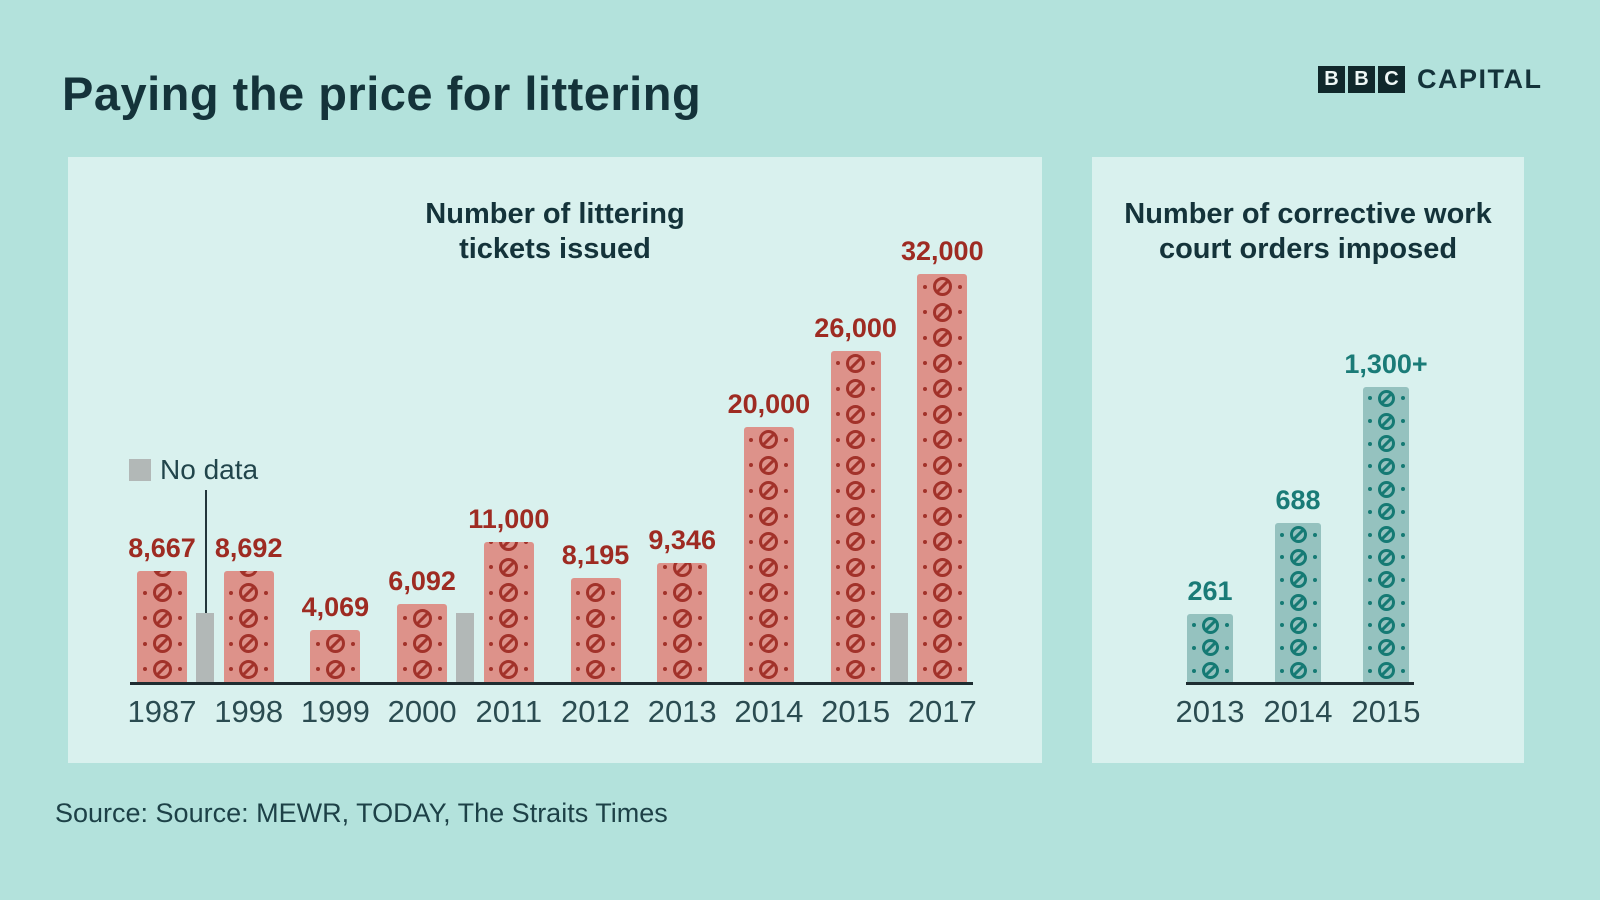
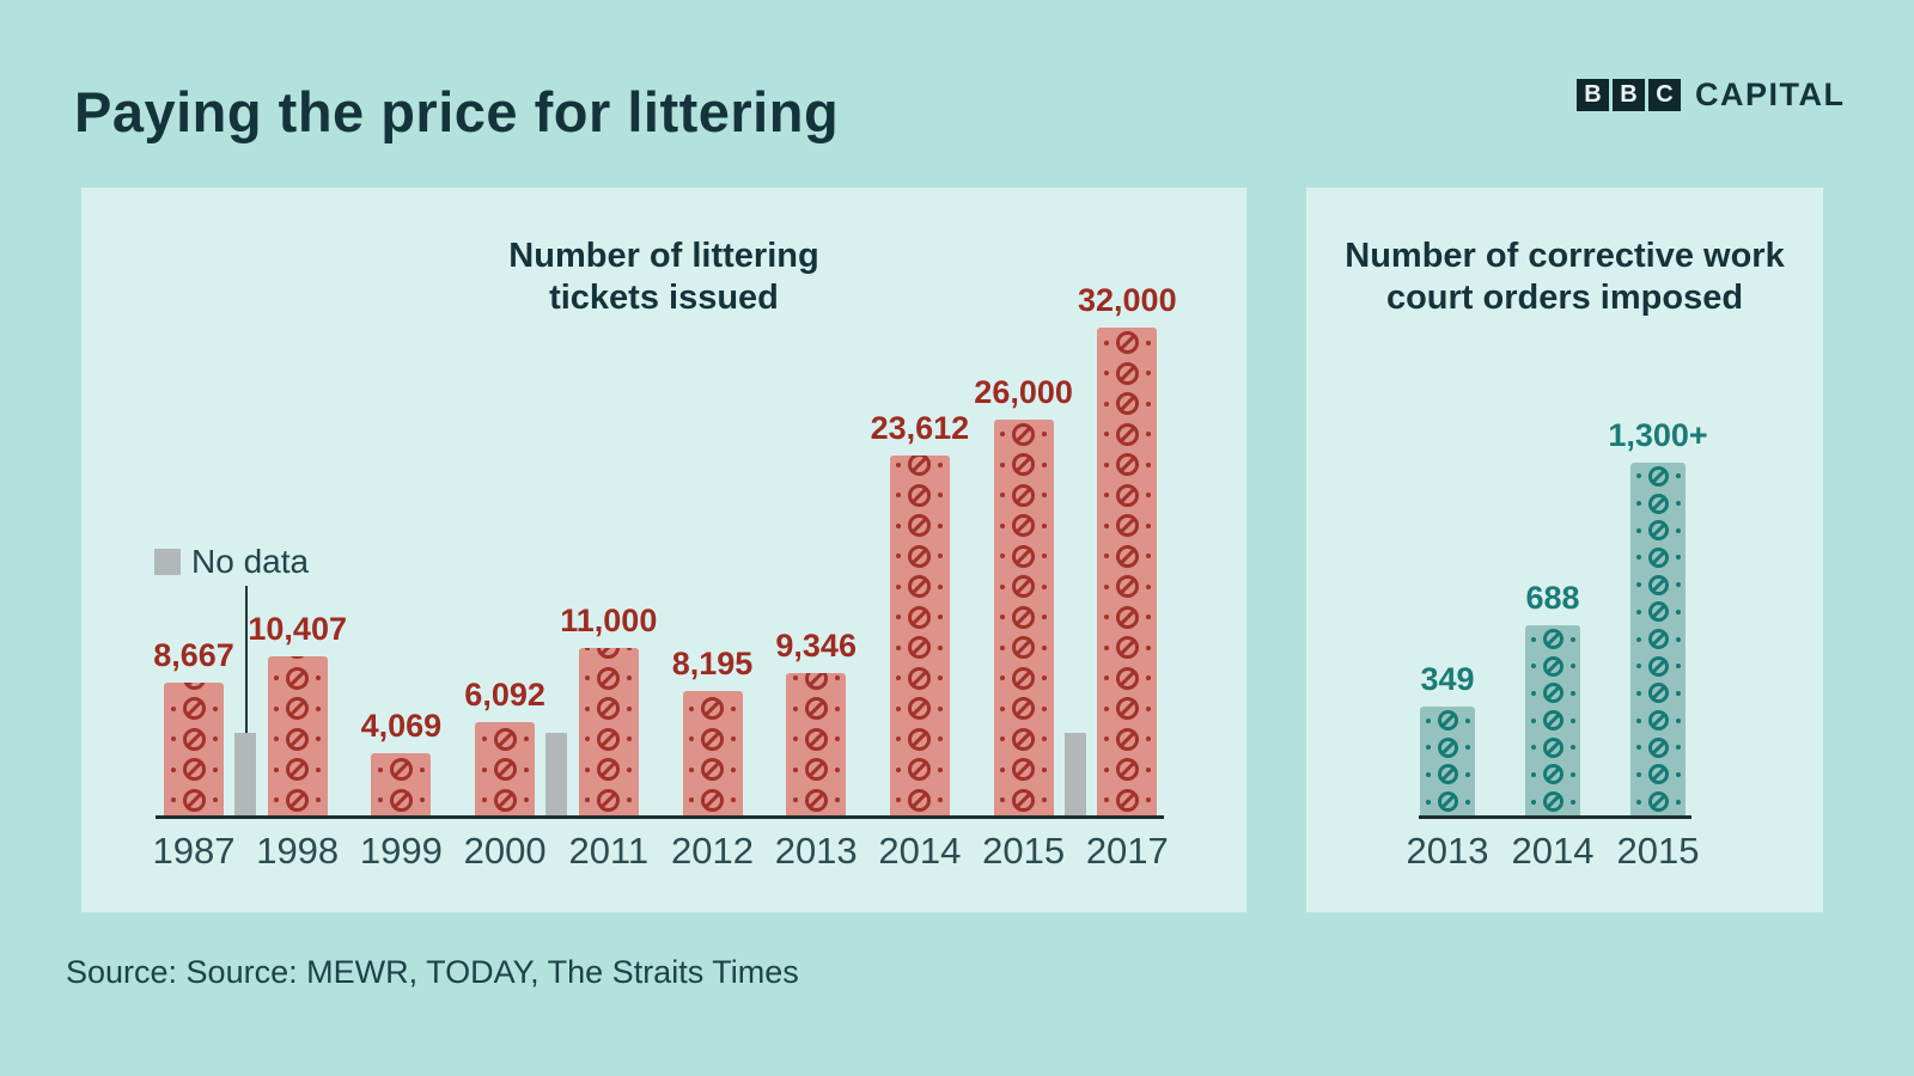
Number of littering tickets issued/1998: 8,692 -> 10,407
Number of littering tickets issued/2014: 20,000 -> 23,612
Number of corrective work court orders imposed/2013: 261 -> 349
